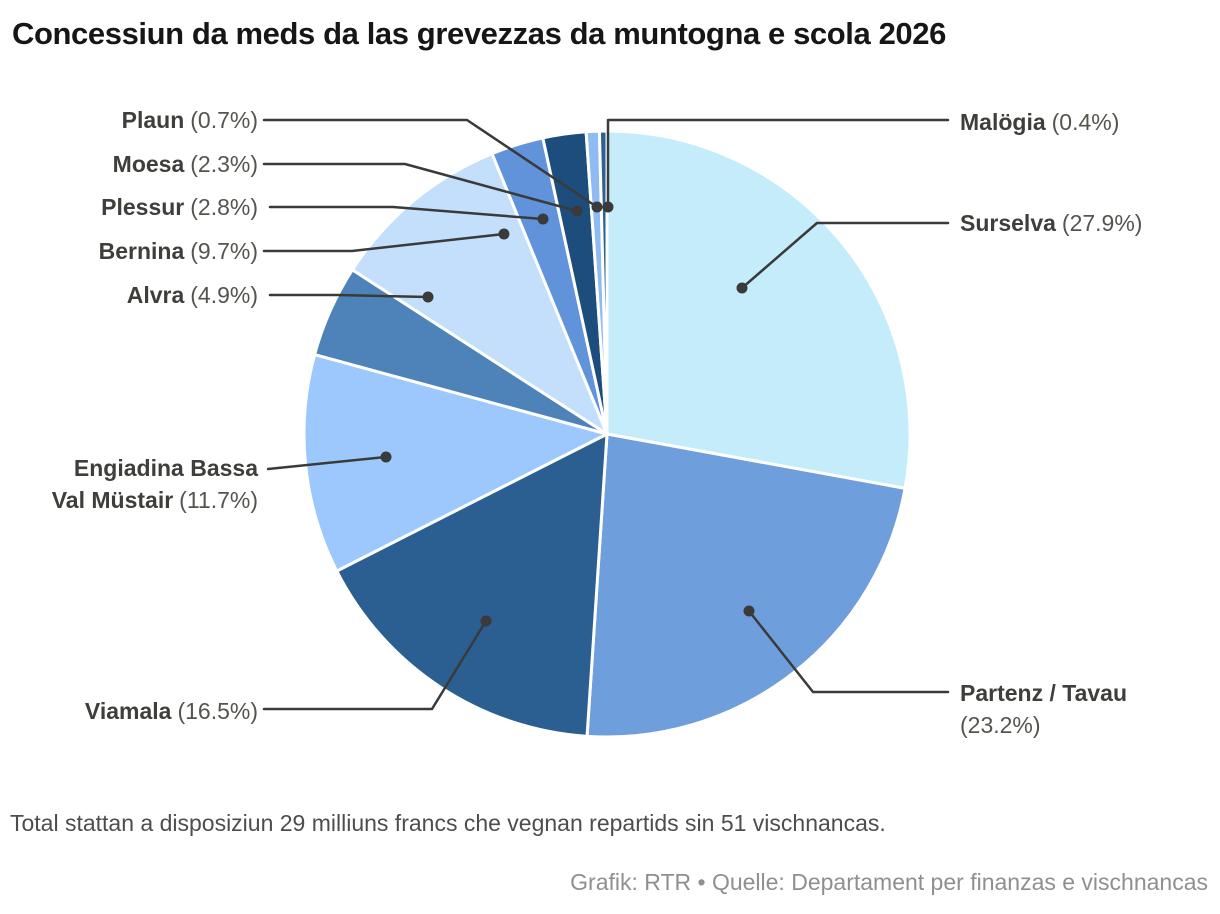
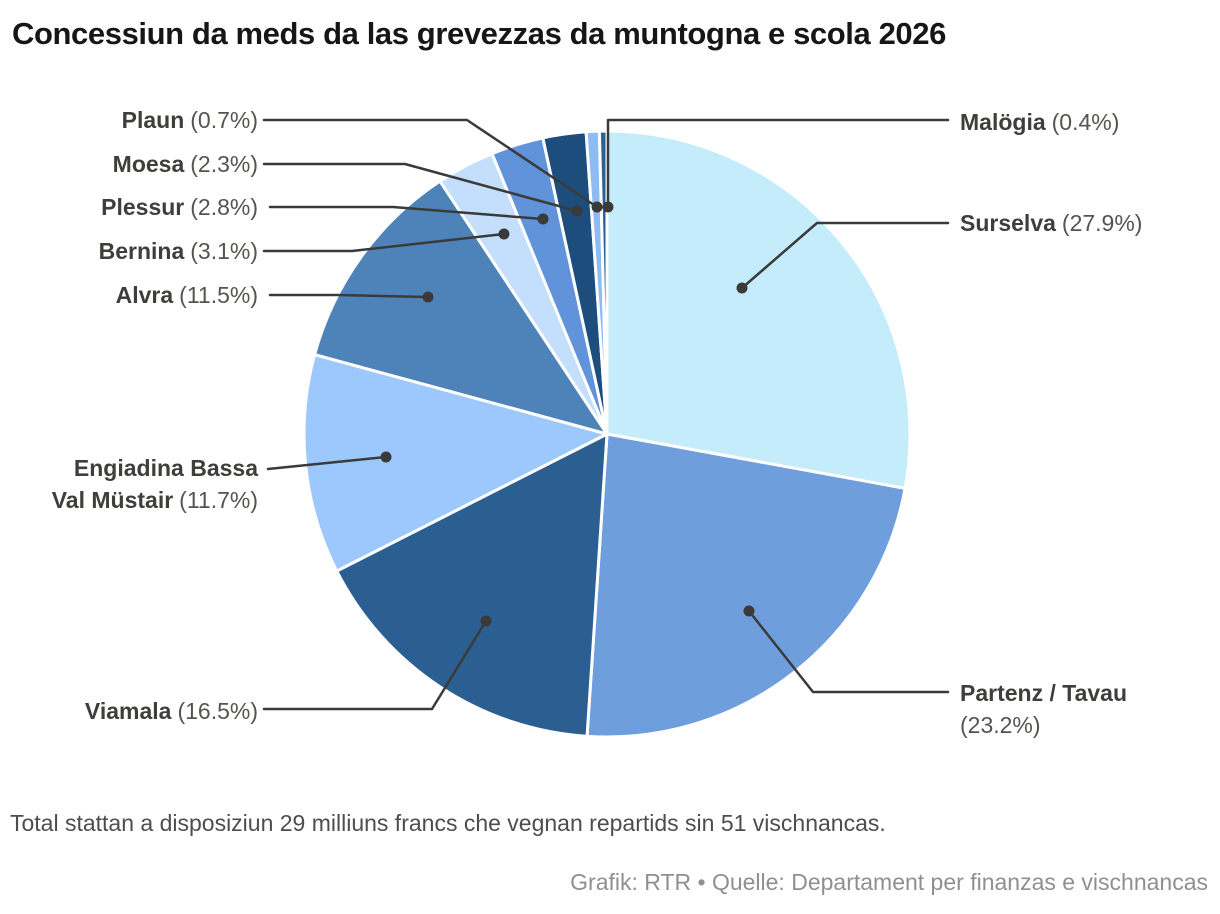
Alvra: 4.9% -> 11.5%
Bernina: 9.7% -> 3.1%
